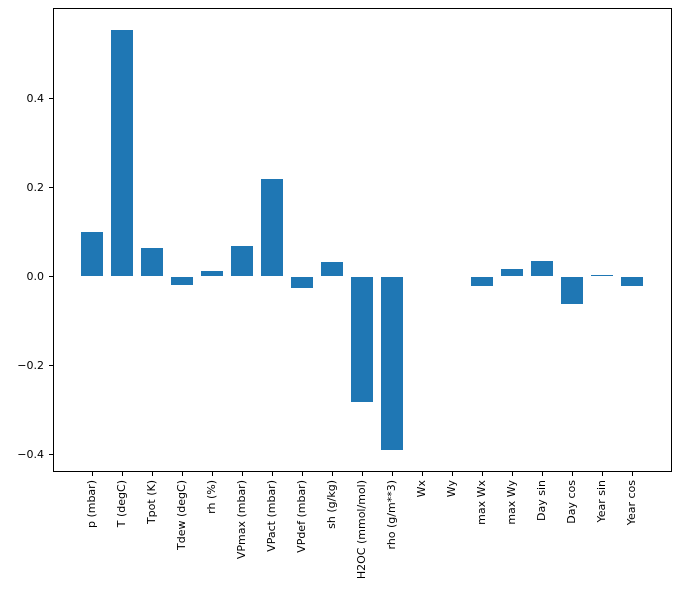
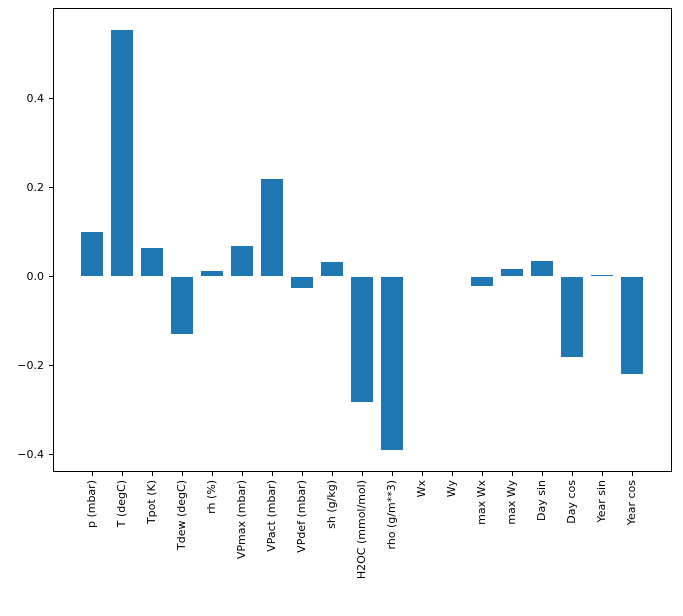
Tdew (degC): -0.02 -> -0.13
Day cos: -0.06 -> -0.18
Year cos: -0.02 -> -0.22
